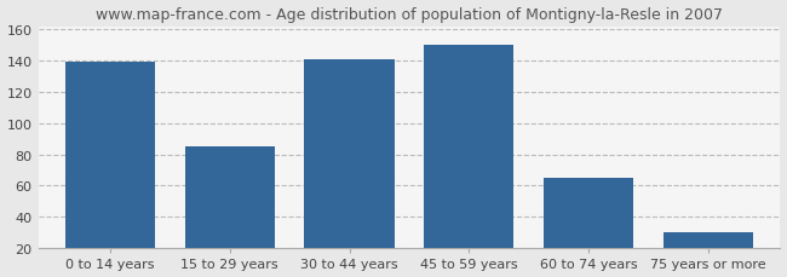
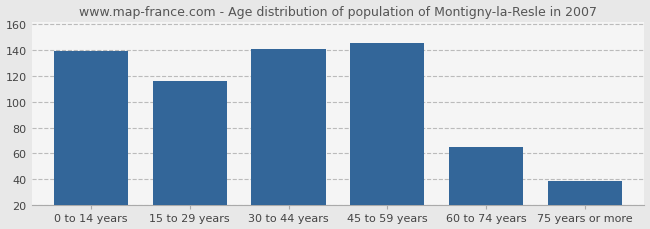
15 to 29 years: 85 -> 116
45 to 59 years: 150 -> 145
75 years or more: 30 -> 39
